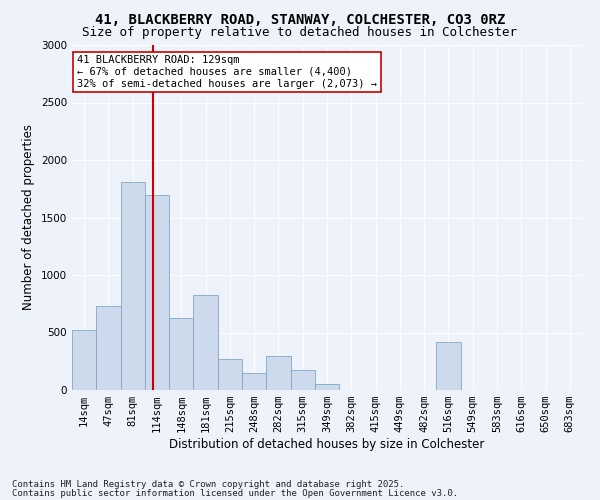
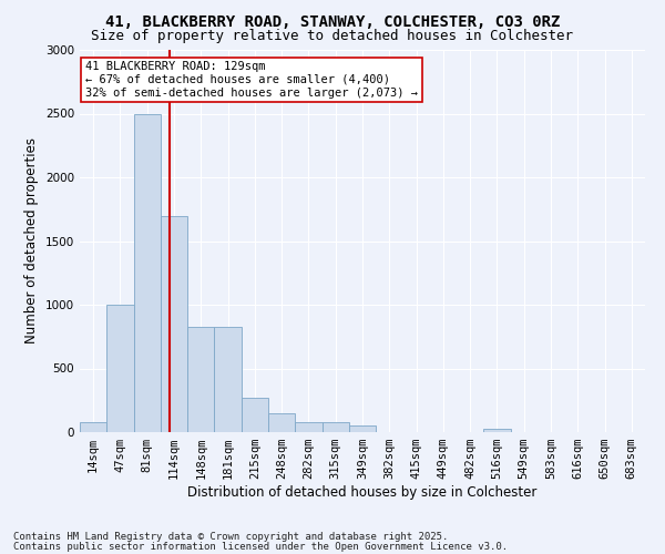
14sqm: 520 -> 80
47sqm: 730 -> 1000
81sqm: 1810 -> 2500
148sqm: 630 -> 830
282sqm: 300 -> 80
315sqm: 170 -> 80
516sqm: 420 -> 30
